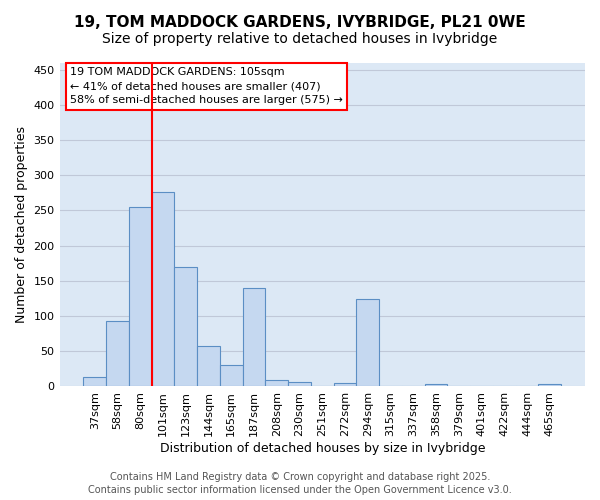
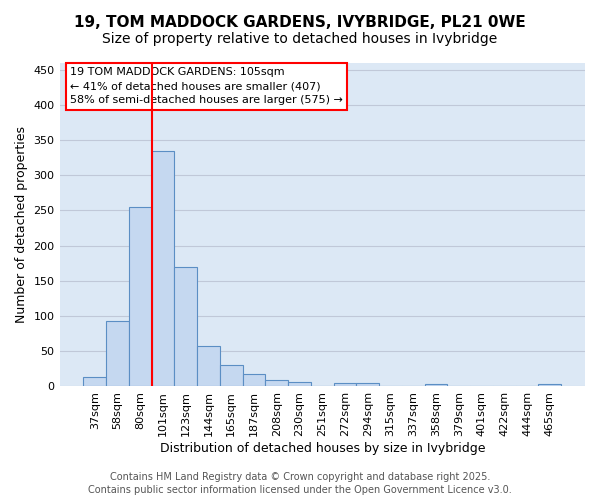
101sqm: 276 -> 335
187sqm: 140 -> 18
294sqm: 124 -> 5
